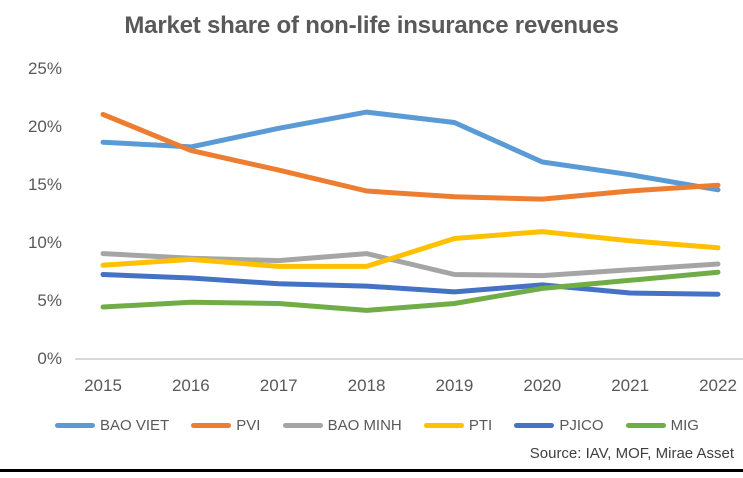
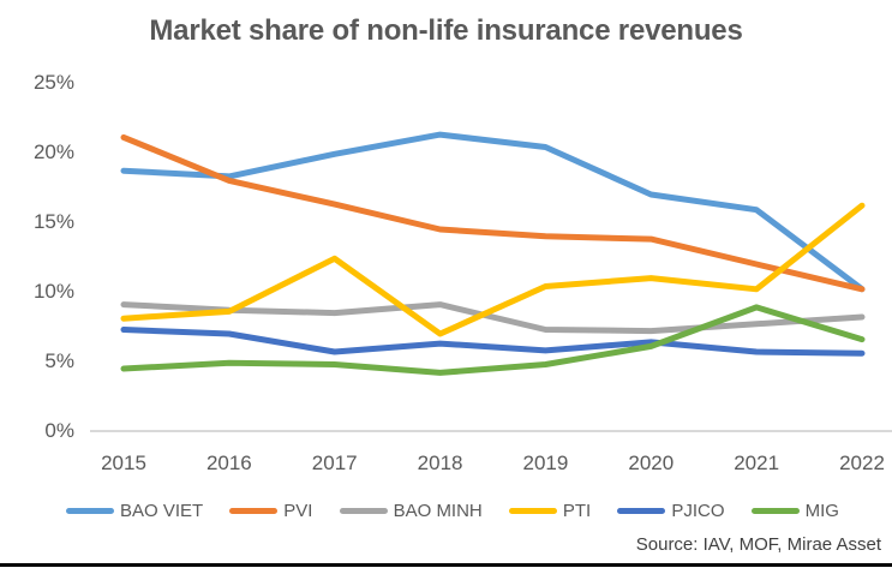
PTI/2017: 7.9% -> 12.3%
PJICO/2017: 6.4% -> 5.6%
PTI/2018: 7.9% -> 6.9%
PVI/2021: 14.4% -> 11.9%
MIG/2021: 6.7% -> 8.8%
BAO VIET/2022: 14.5% -> 10.1%
PVI/2022: 14.9% -> 10.1%
PTI/2022: 9.5% -> 16.1%
MIG/2022: 7.4% -> 6.5%
